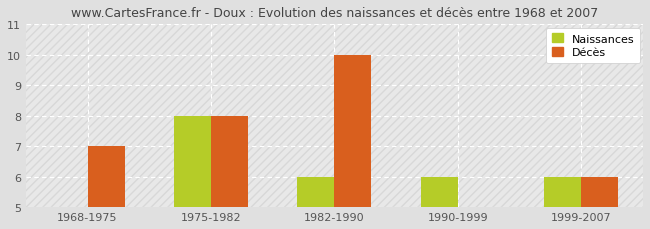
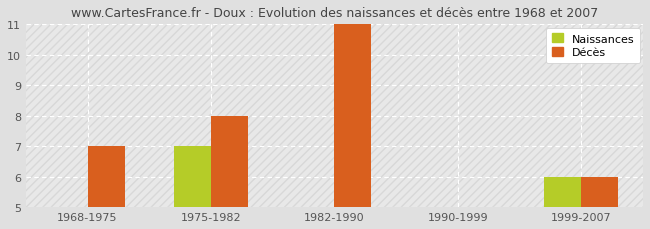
Naissances/1975-1982: 8 -> 7
Naissances/1982-1990: 6 -> 5
Décès/1982-1990: 10 -> 11
Naissances/1990-1999: 6 -> 5
